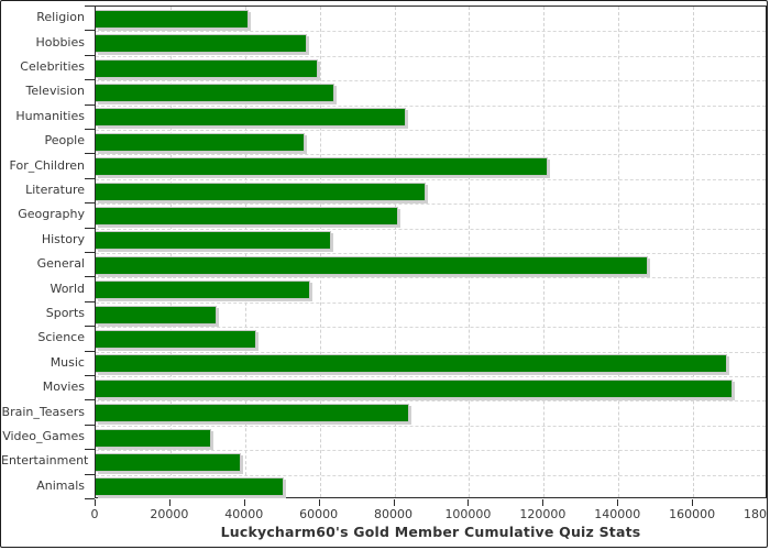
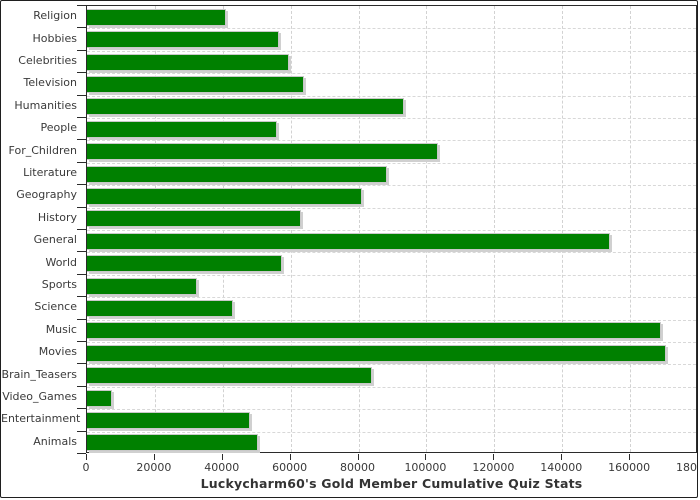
Humanities: 83000 -> 94000
For_Children: 121000 -> 104000
General: 148000 -> 154000
Video_Games: 31000 -> 8000
Entertainment: 39000 -> 48000
